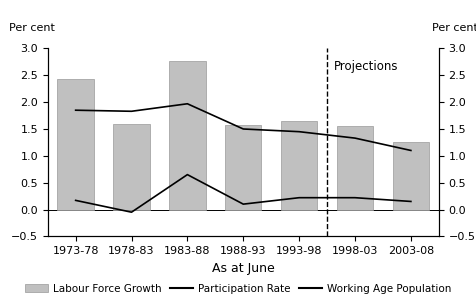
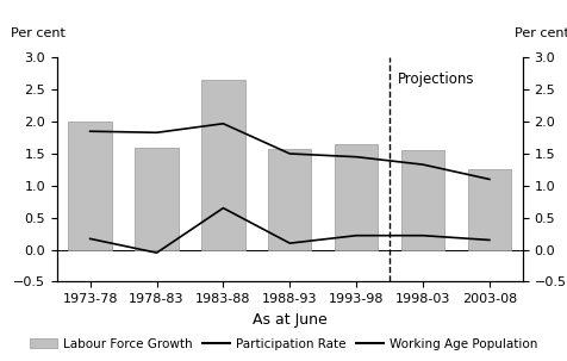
Labour Force Growth/1973-78: 2.44 -> 2.00
Labour Force Growth/1983-88: 2.76 -> 2.65
